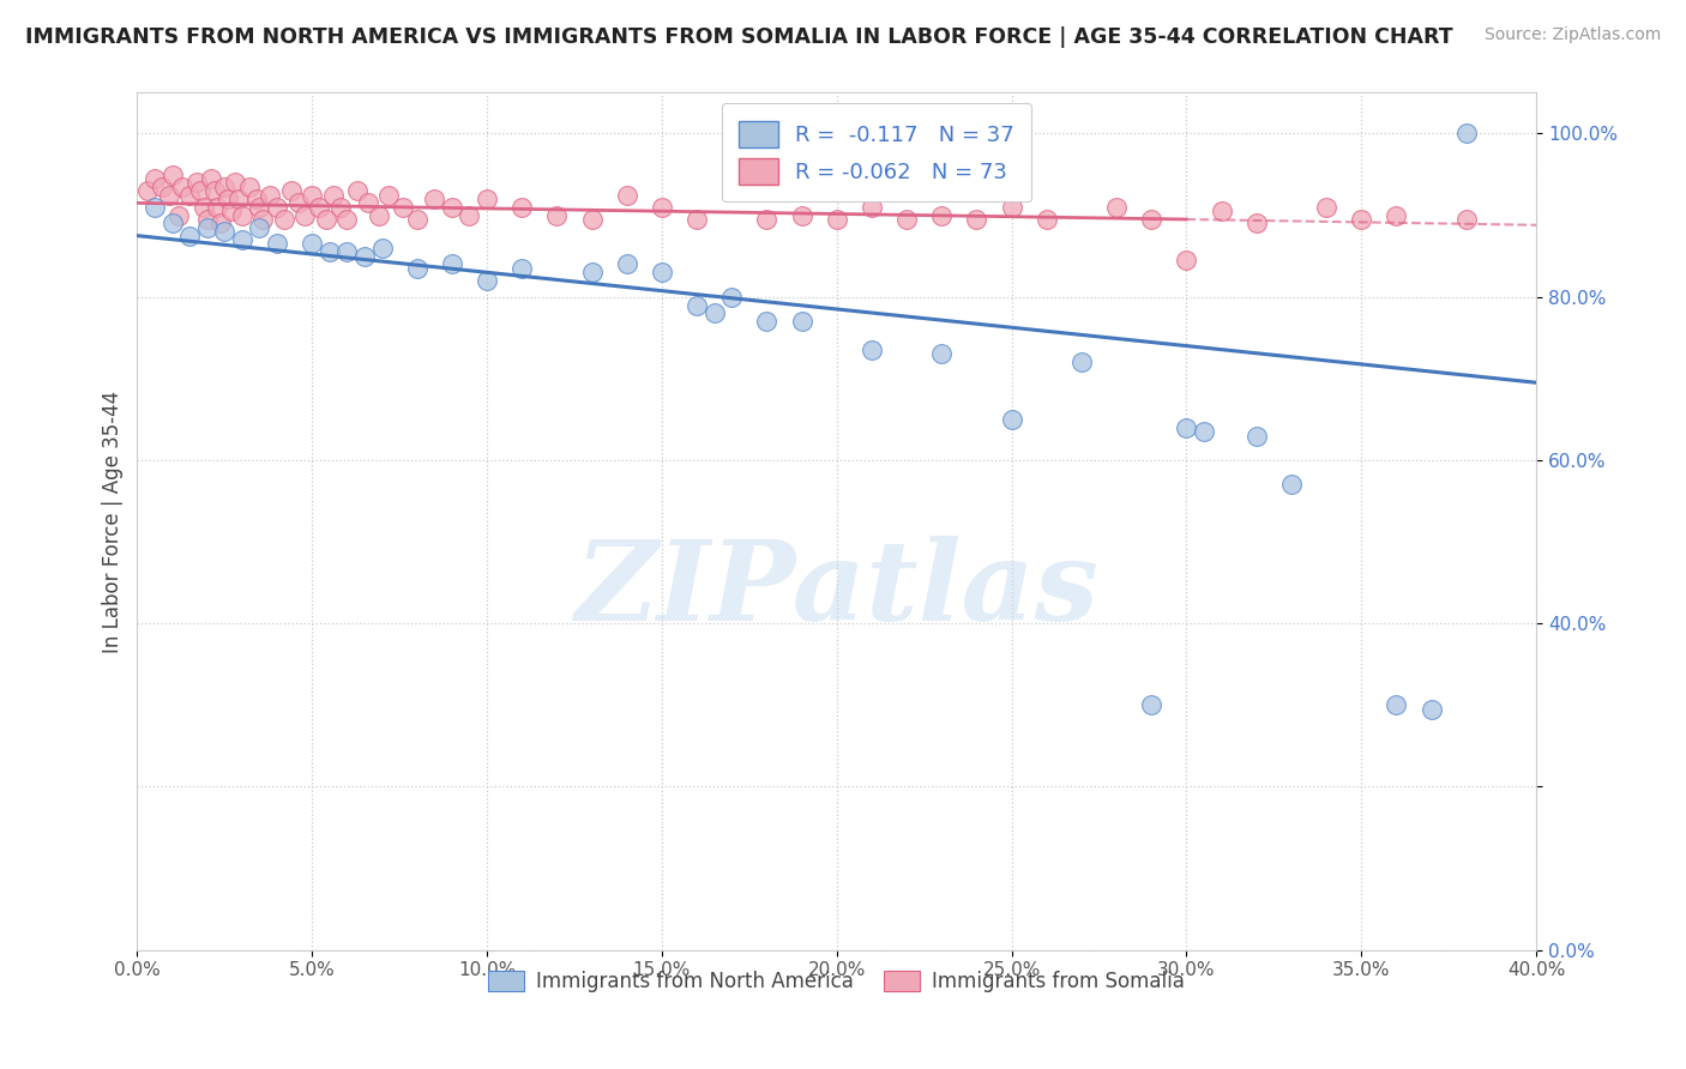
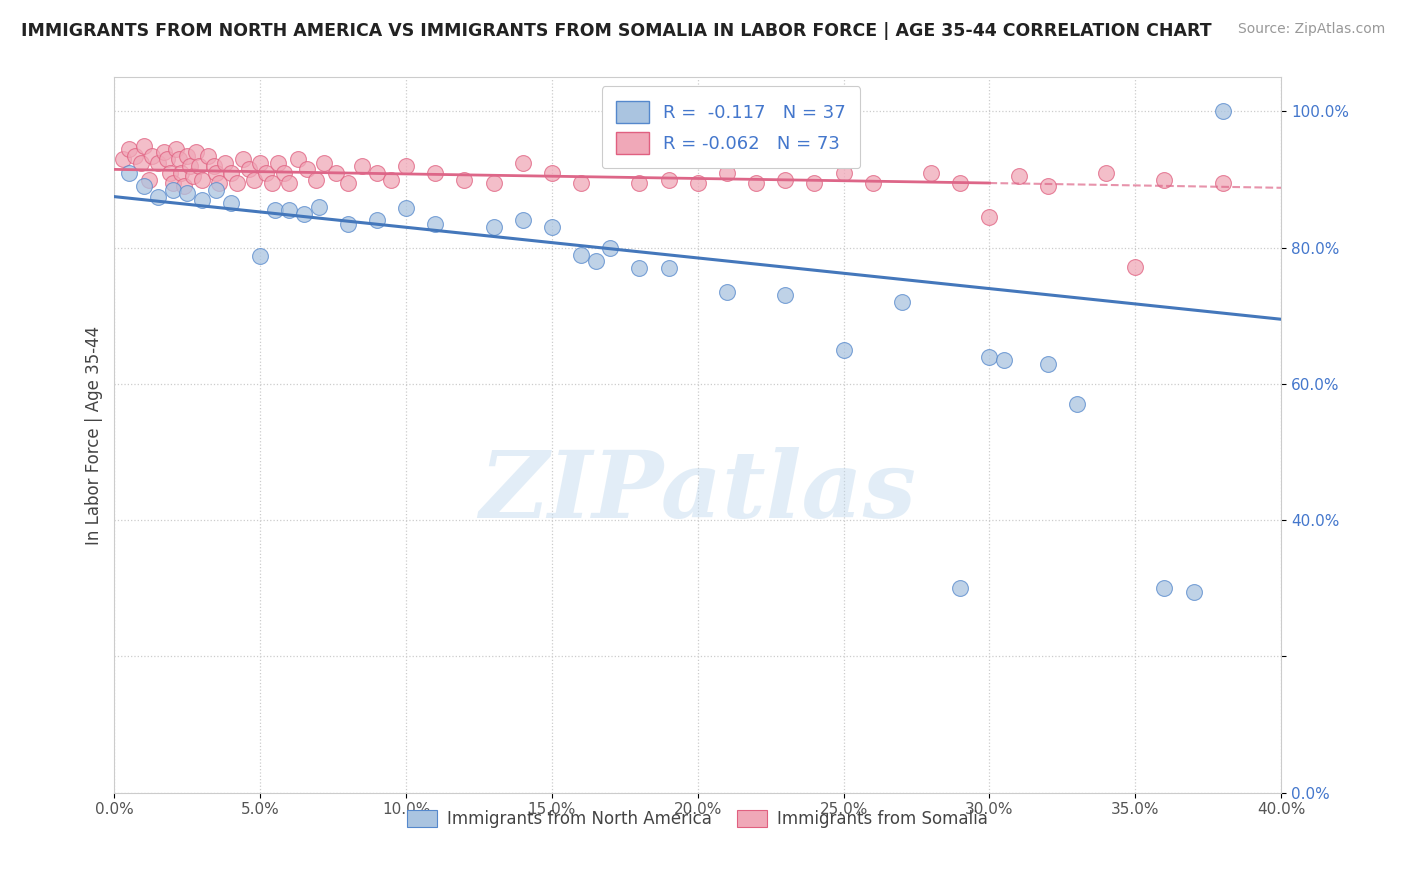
Immigrants from North America/5.0%: 86.5% -> 78.8%
Immigrants from North America/10.0%: 82.0% -> 85.8%
Immigrants from Somalia/35.0%: 89.5% -> 77.2%
